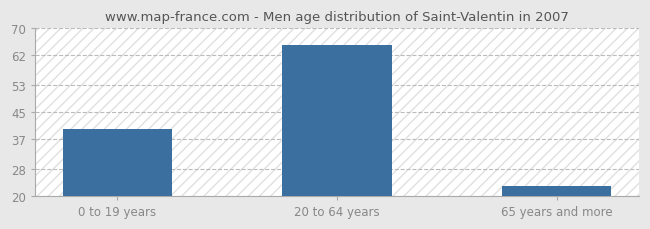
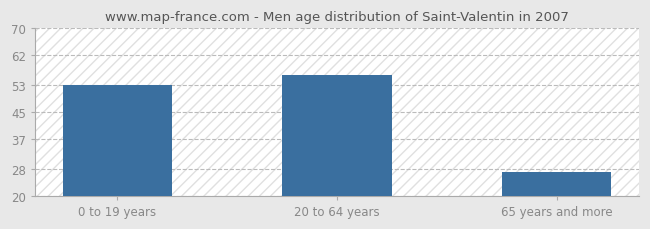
0 to 19 years: 40 -> 53
20 to 64 years: 65 -> 56
65 years and more: 23 -> 27
